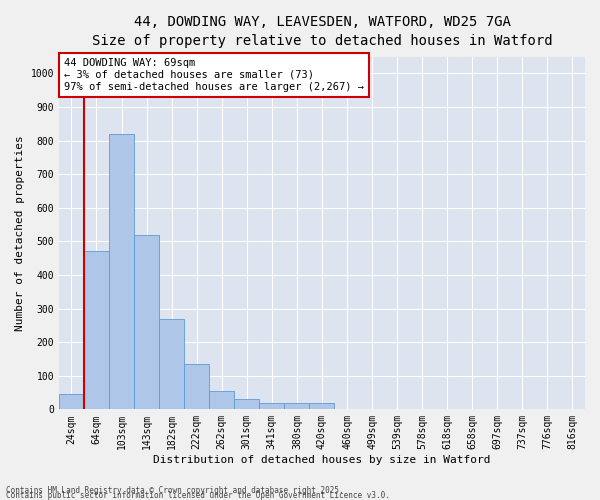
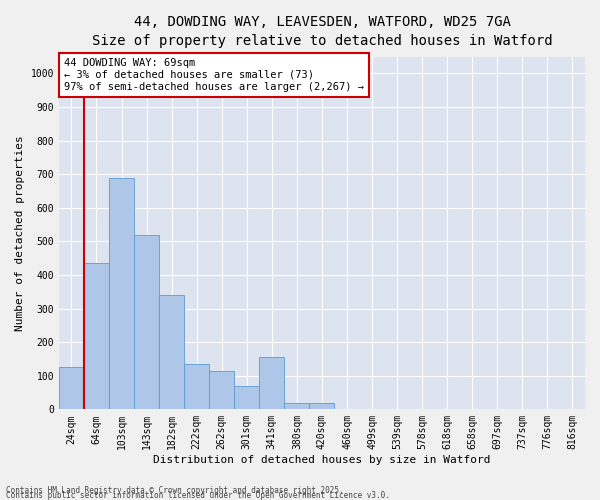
24sqm: 45 -> 125
64sqm: 470 -> 435
103sqm: 820 -> 690
182sqm: 270 -> 340
262sqm: 55 -> 115
301sqm: 30 -> 70
341sqm: 20 -> 155
